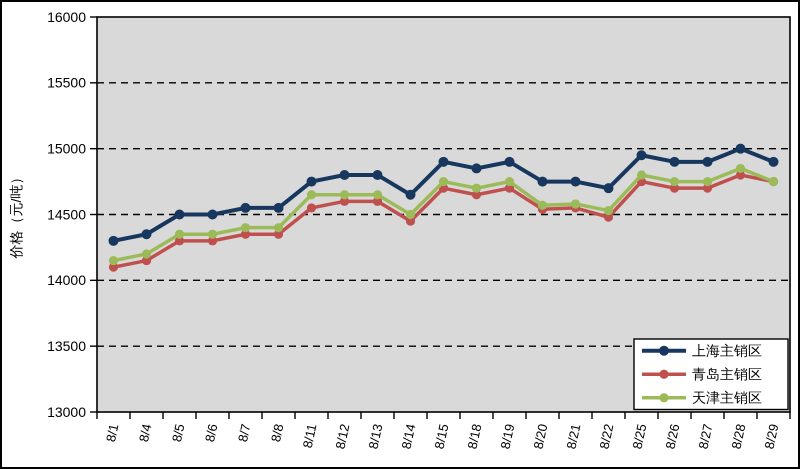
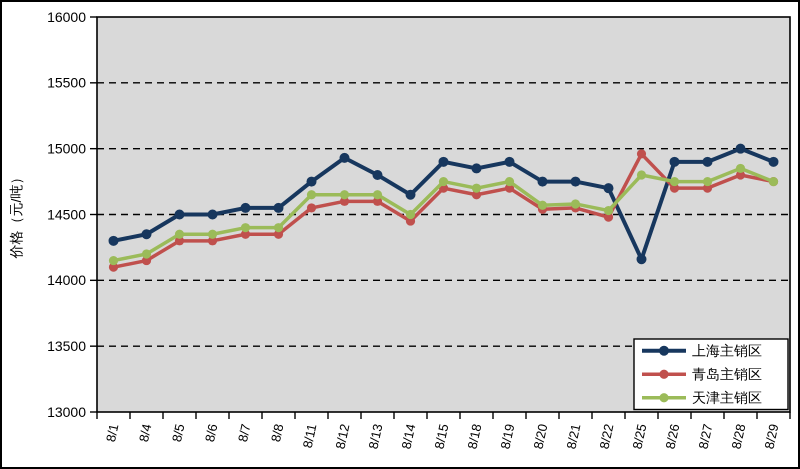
上海主销区/8/12: 14800 -> 14930
上海主销区/8/25: 14950 -> 14160
青岛主销区/8/25: 14750 -> 14960
